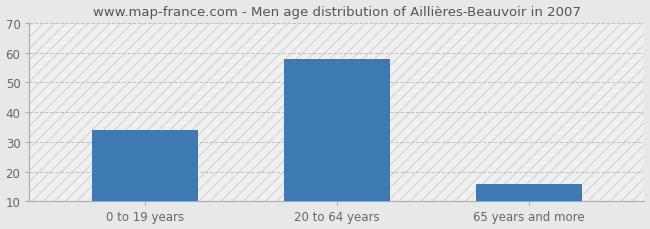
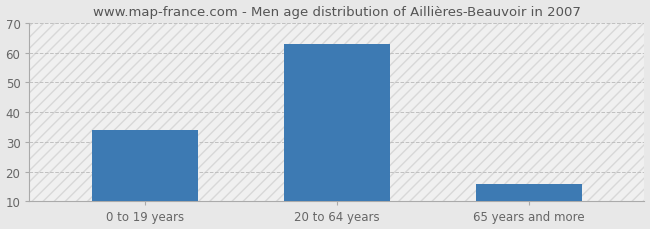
20 to 64 years: 58 -> 63
